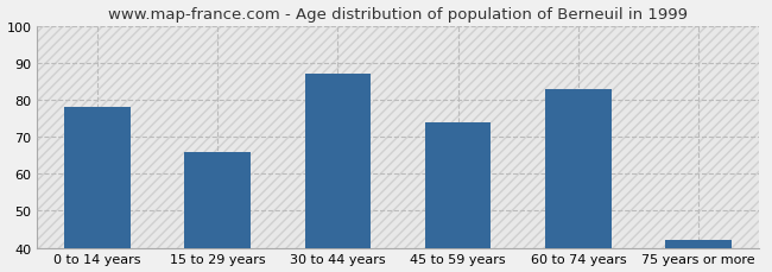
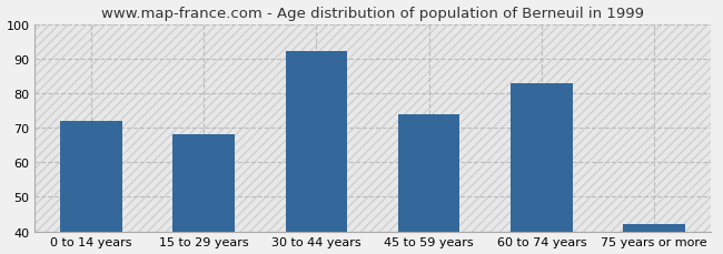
0 to 14 years: 78 -> 72
15 to 29 years: 66 -> 68
30 to 44 years: 87 -> 92
